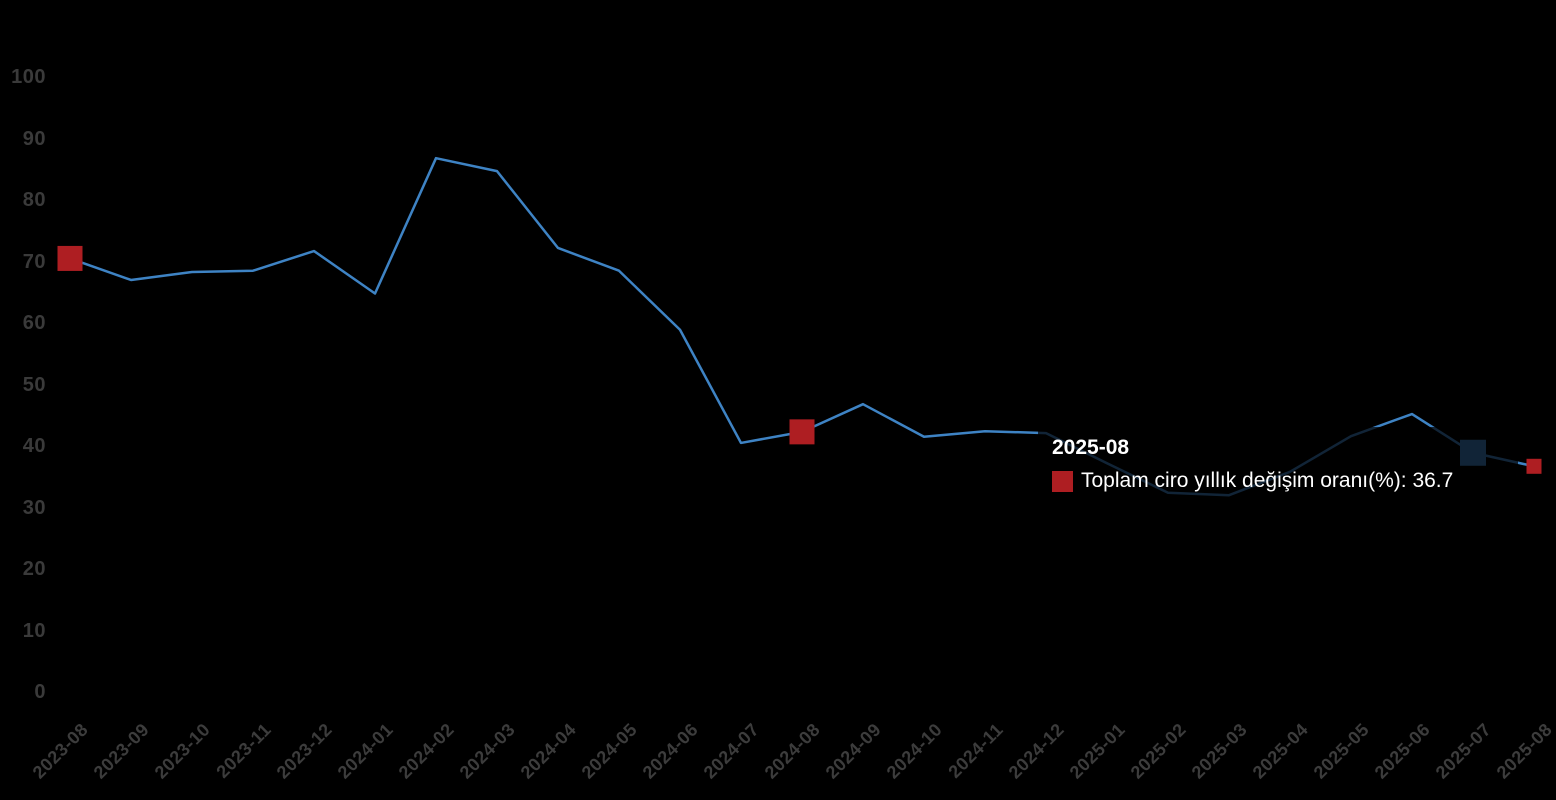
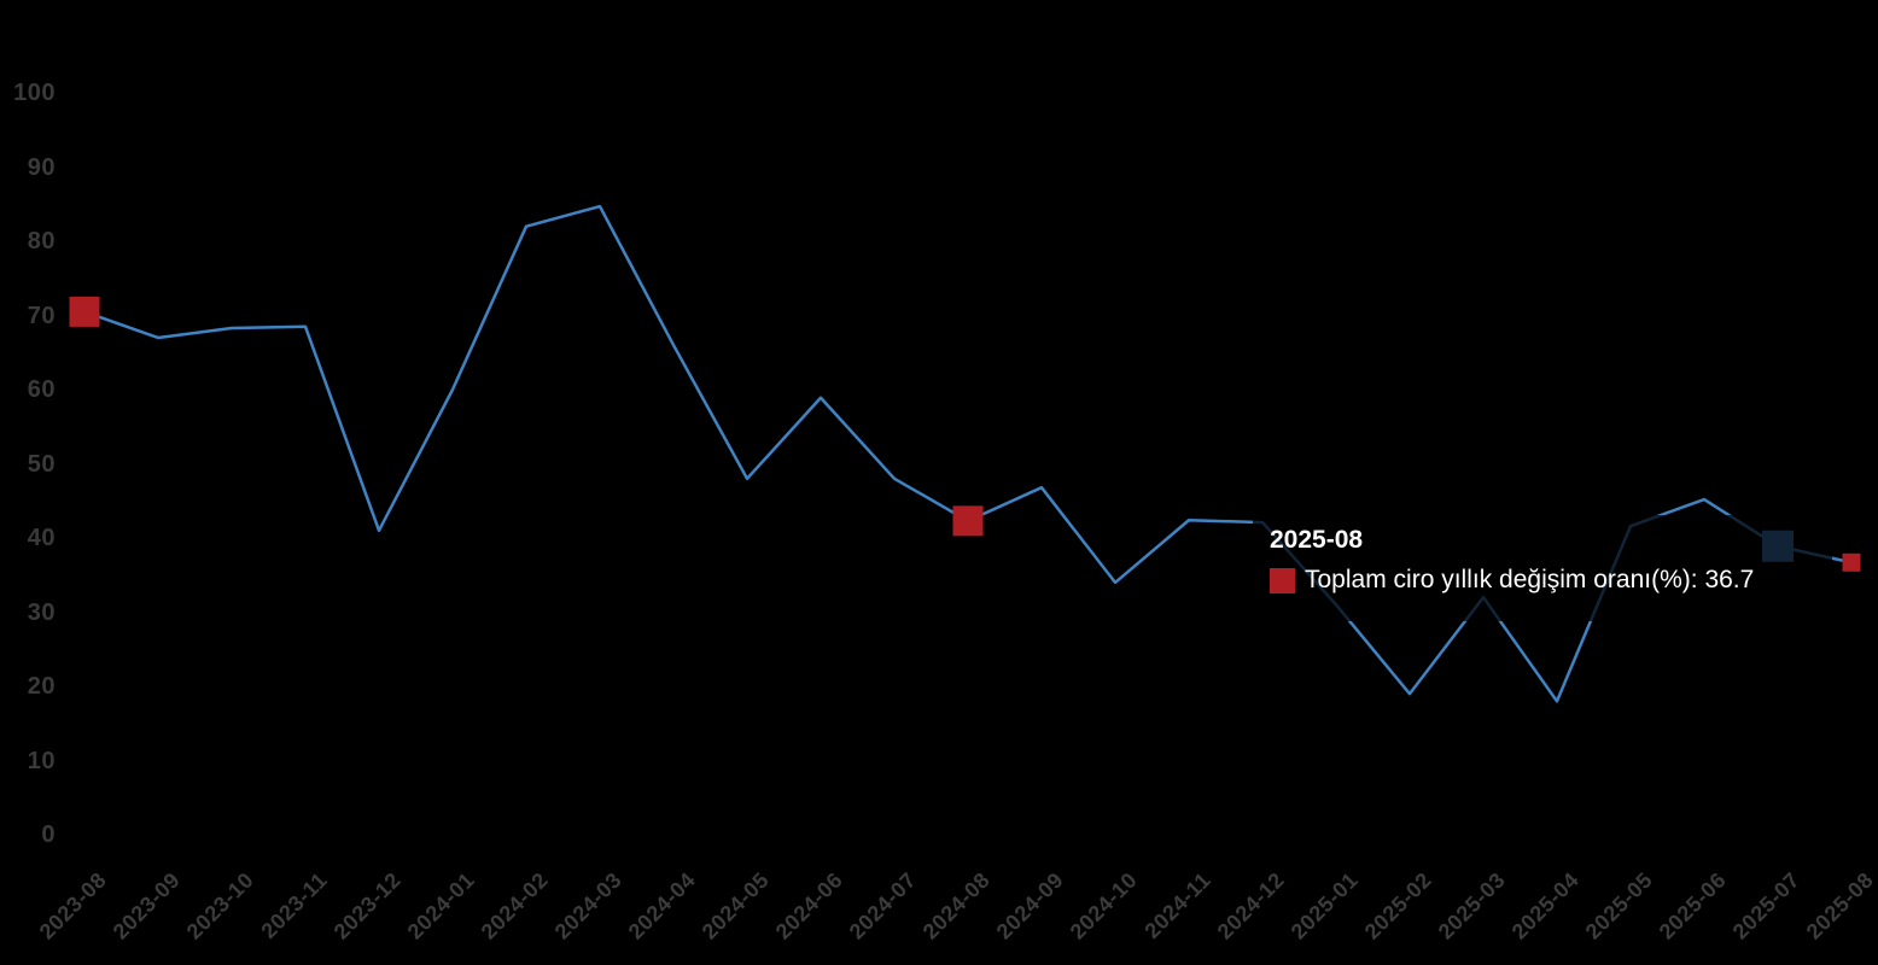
2023-12: 72 -> 41
2024-01: 65 -> 60
2024-02: 87 -> 82
2024-04: 72 -> 66
2024-05: 68 -> 48
2024-07: 40 -> 48
2024-10: 42 -> 34
2025-01: 37 -> 31
2025-02: 32 -> 19
2025-04: 36 -> 18
